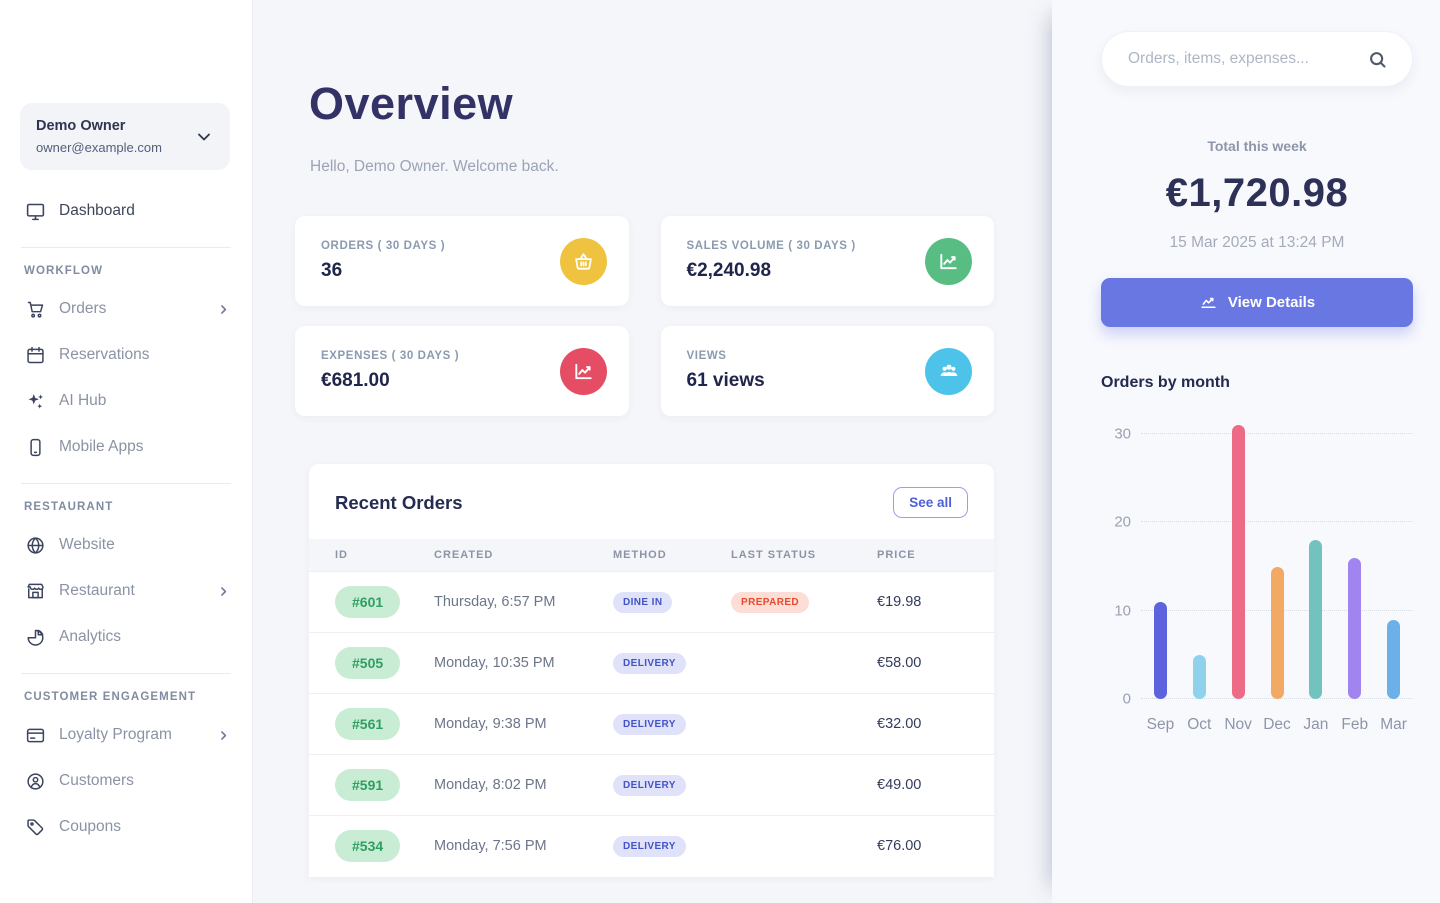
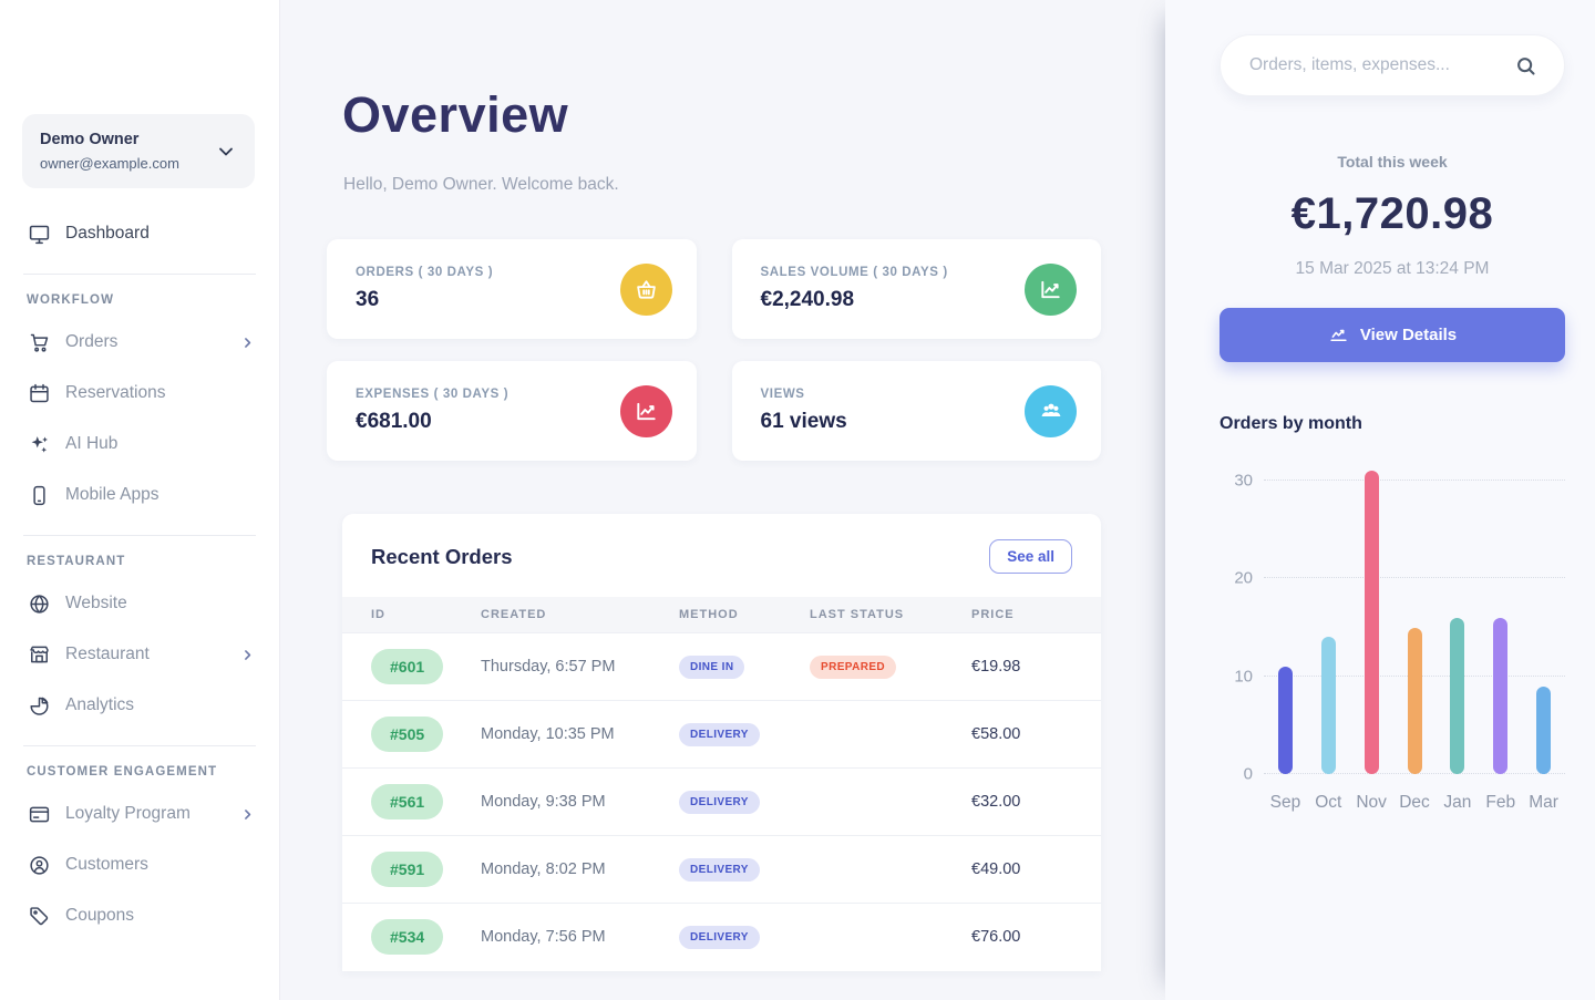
Oct: 5 -> 14
Jan: 18 -> 16
